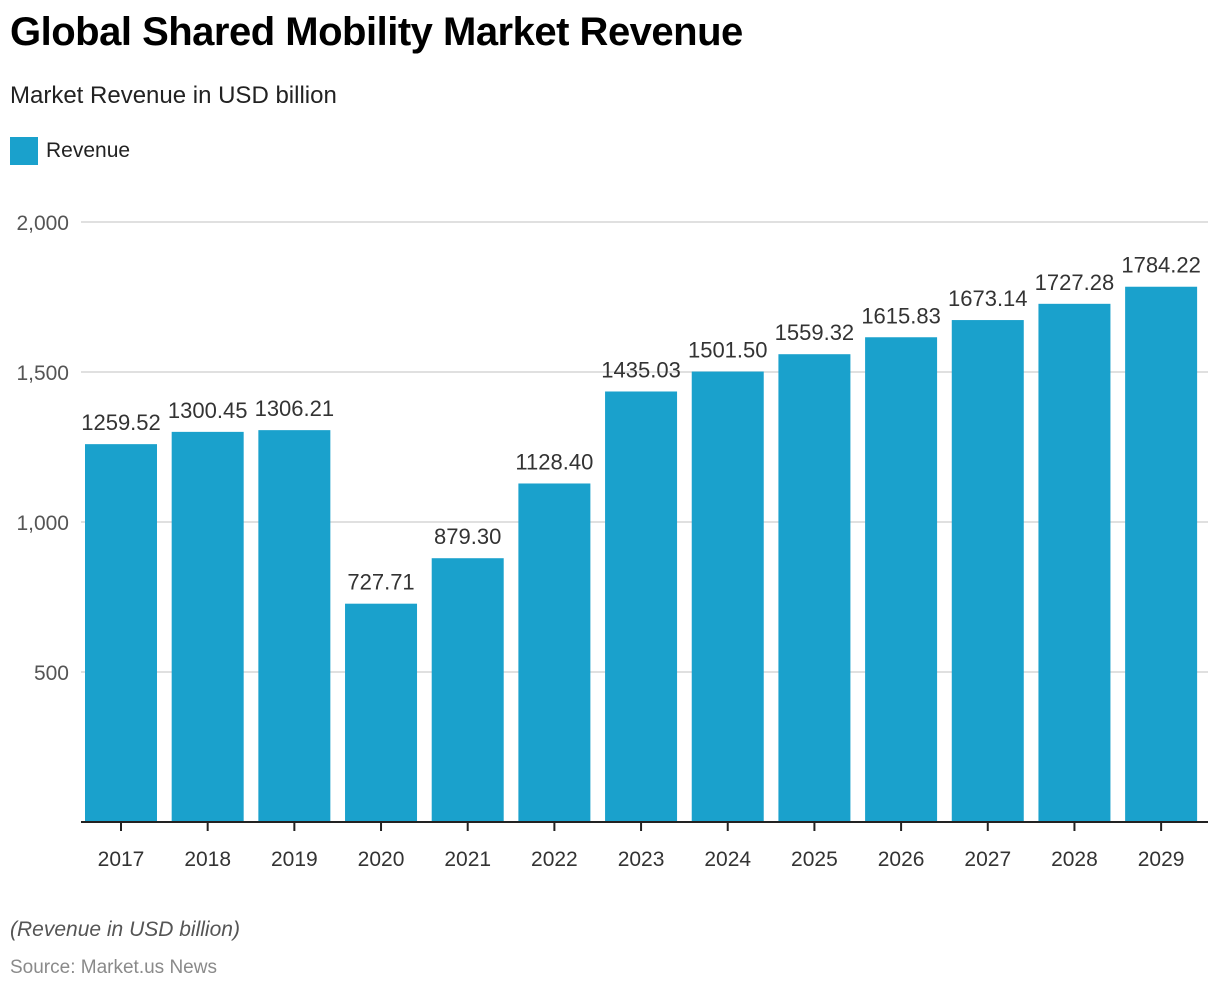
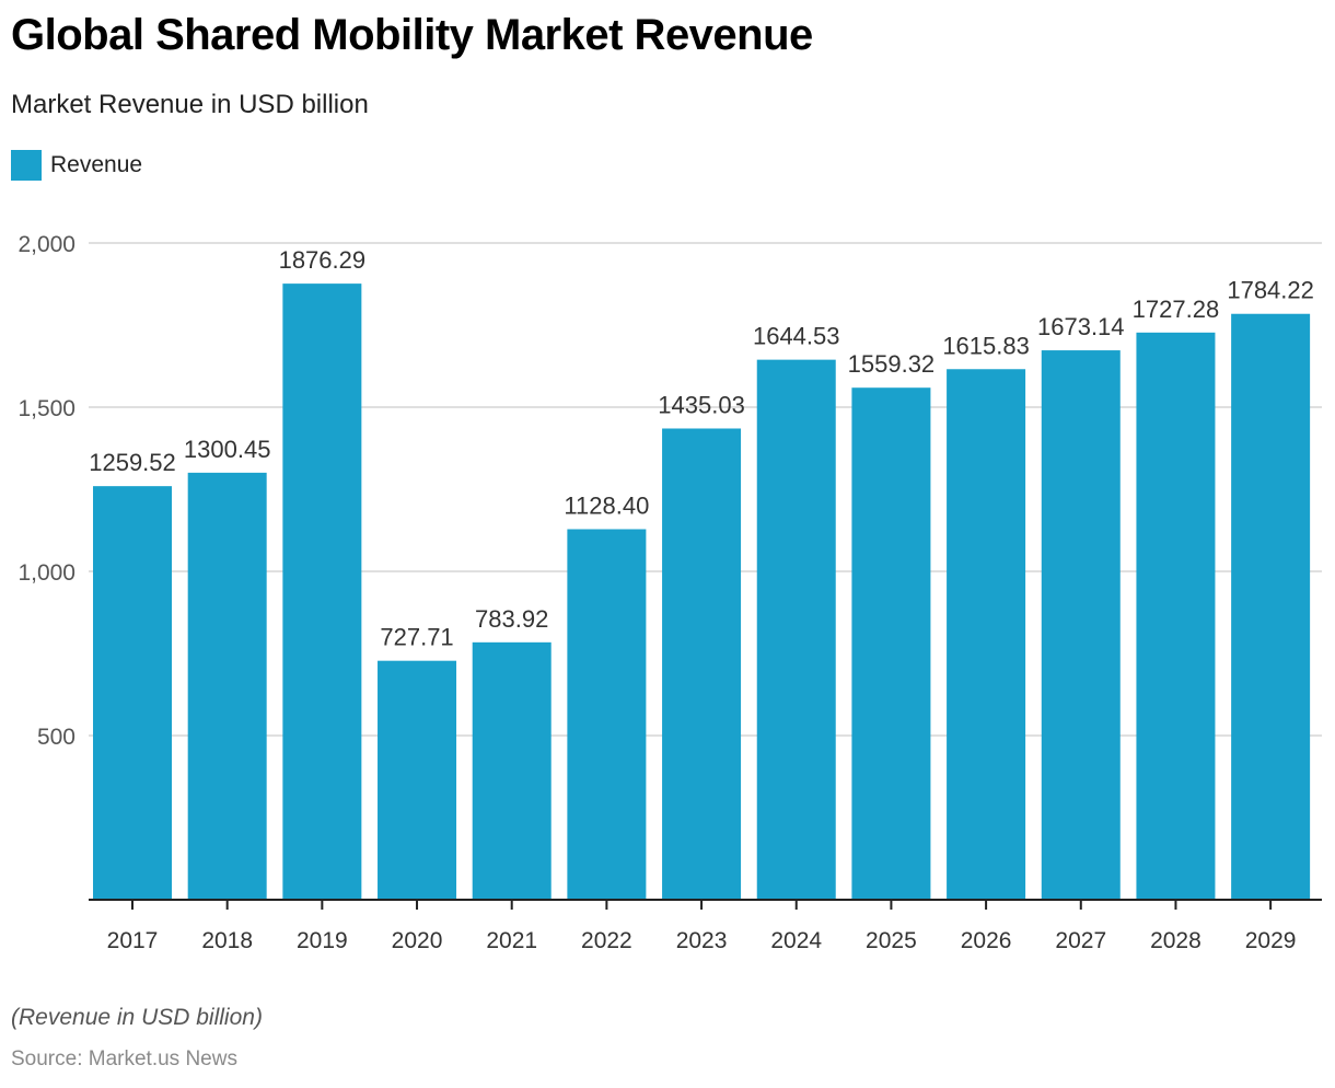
2019: 1306.21 -> 1876.29
2021: 879.30 -> 783.92
2024: 1501.50 -> 1644.53
